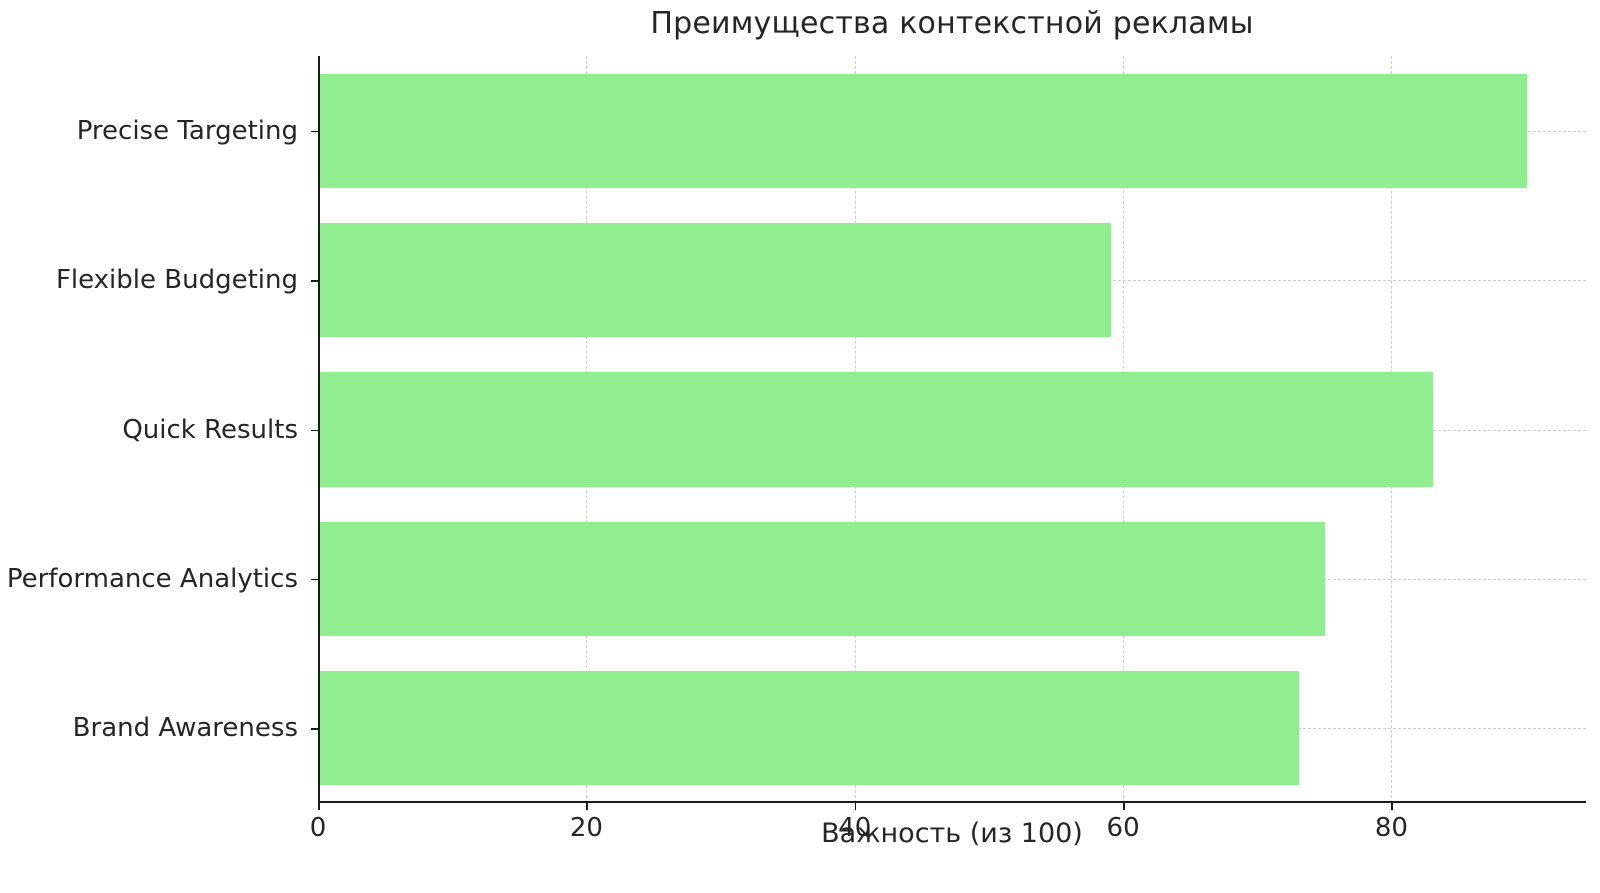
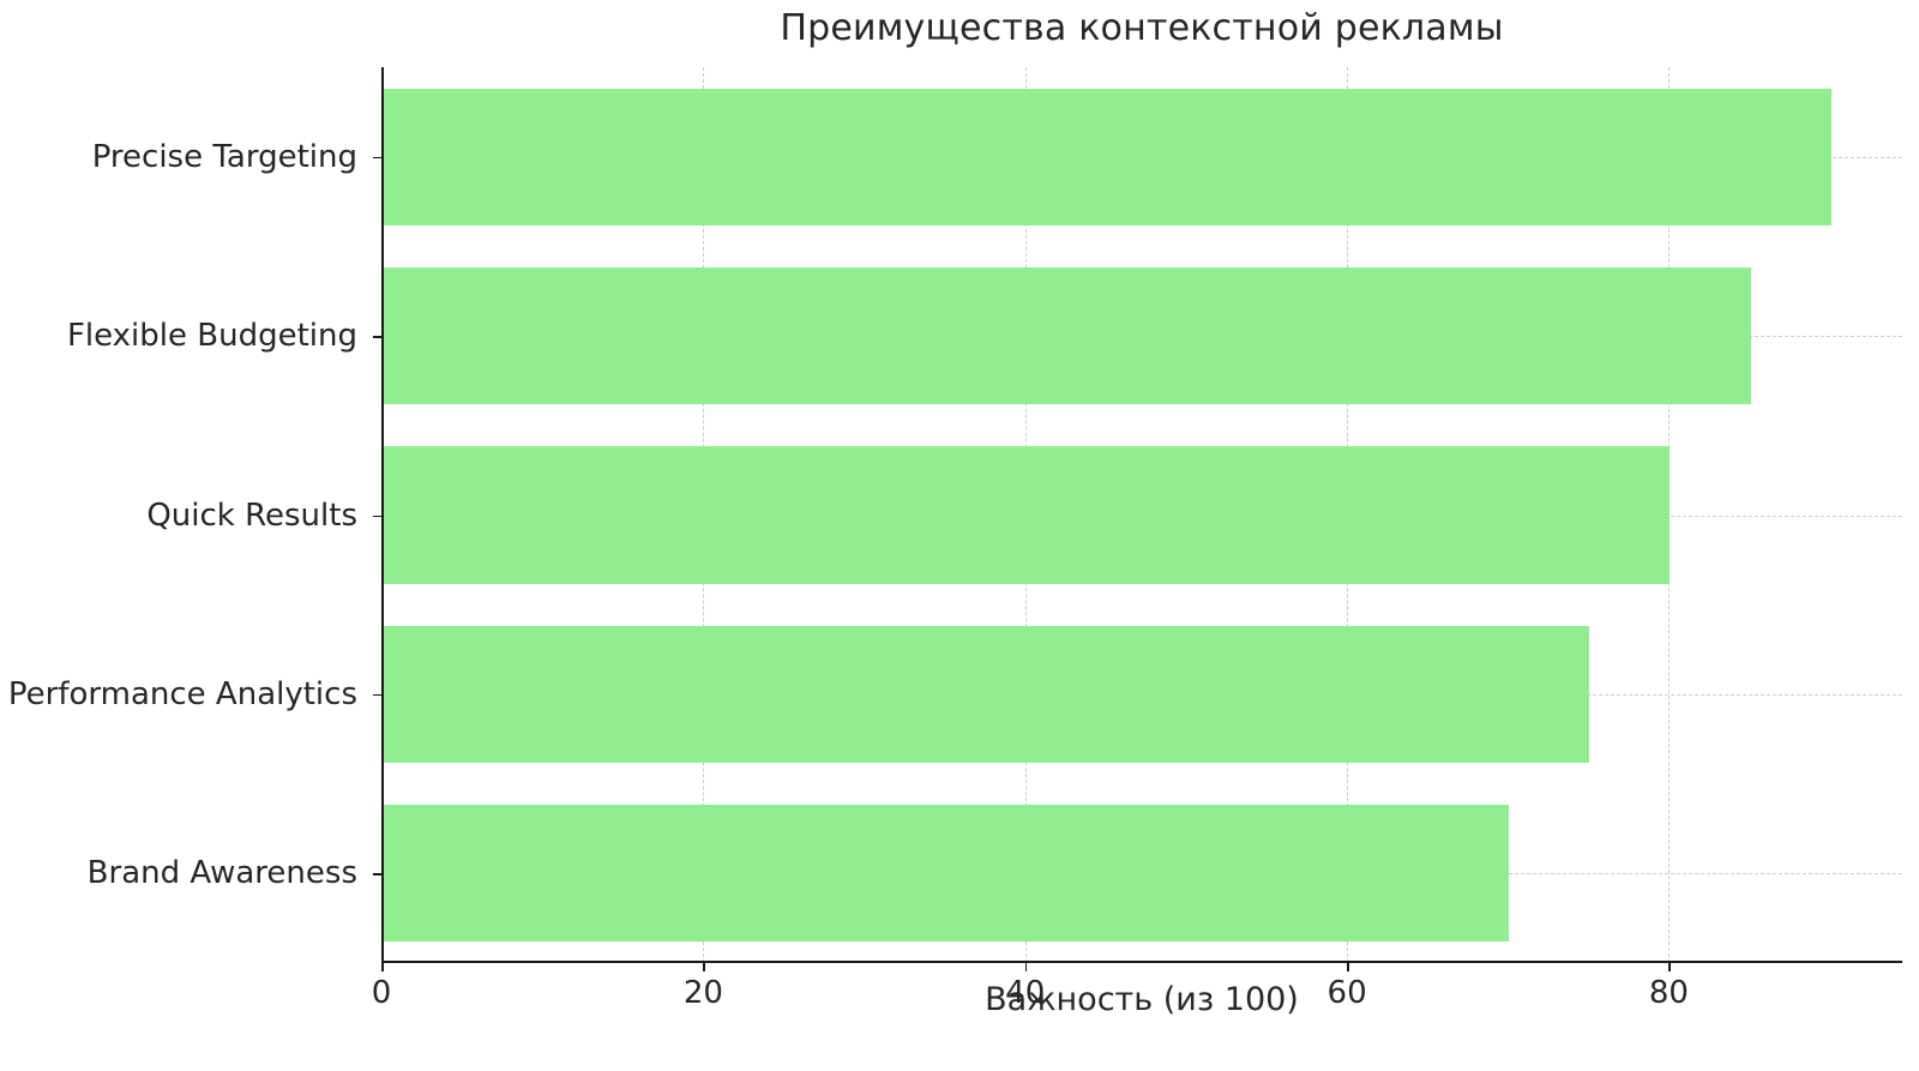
Brand Awareness: 73 -> 70
Quick Results: 83 -> 80
Flexible Budgeting: 59 -> 85
